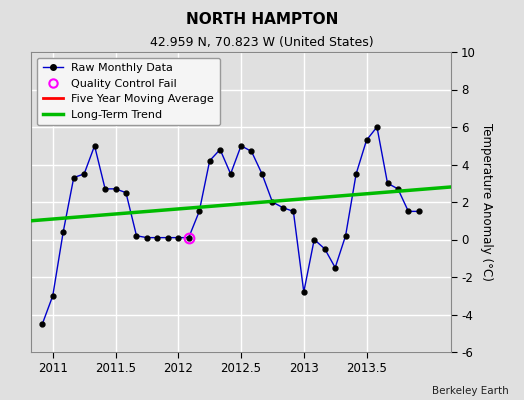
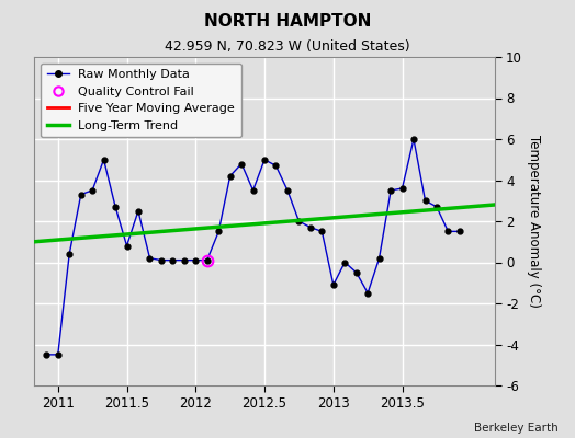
2011: -3.0 -> -4.5
2011.5: 2.7 -> 0.8
2013: -2.8 -> -1.1
2013.5: 5.3 -> 3.6
